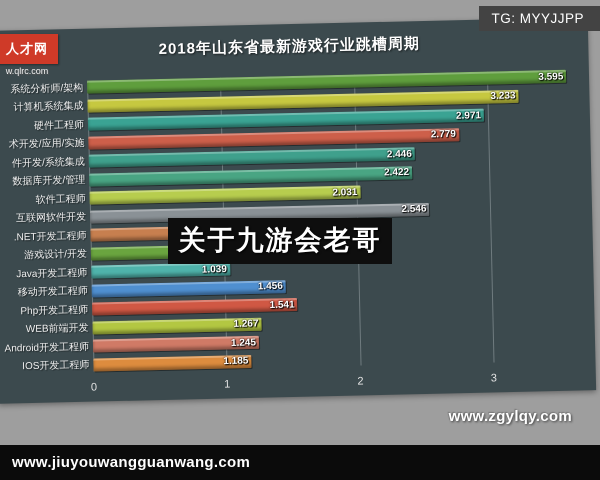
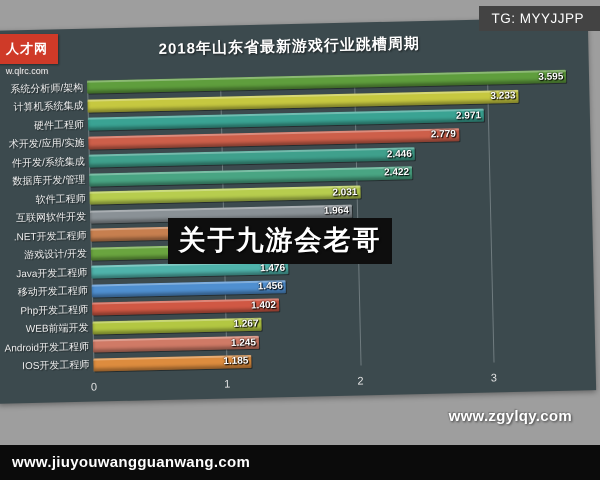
互联网软件开发: 2.546 -> 1.964
Java开发工程师: 1.039 -> 1.476
Php开发工程师: 1.541 -> 1.402
